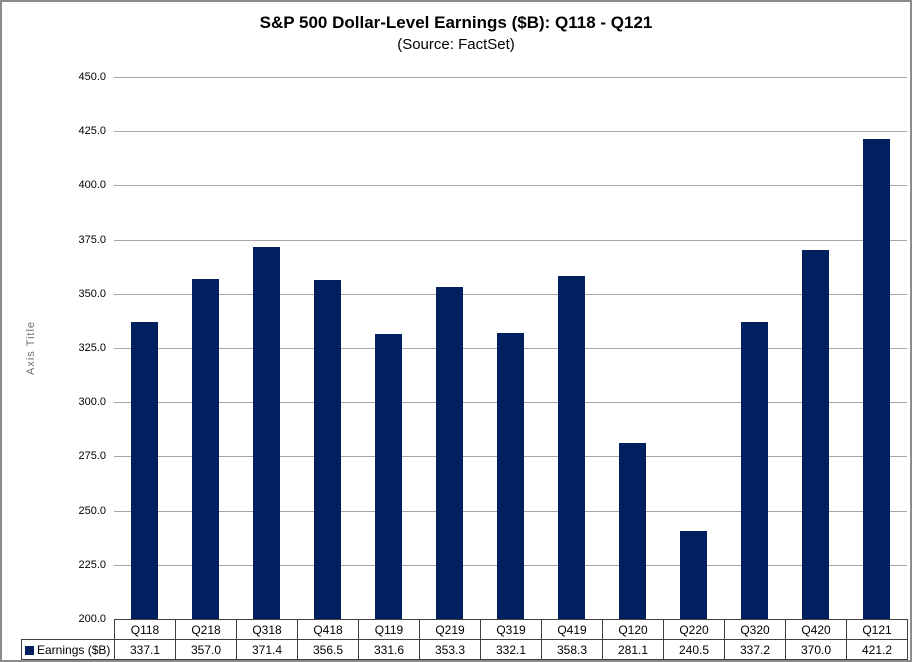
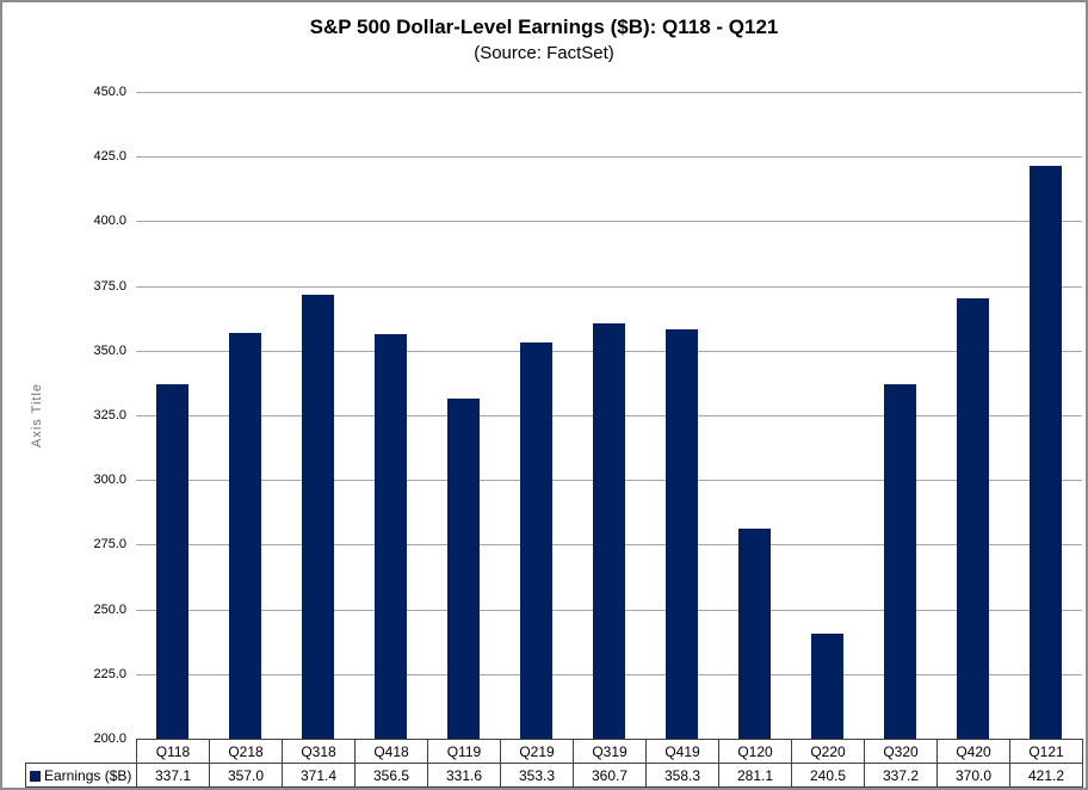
Q319: 332.1 -> 360.7
